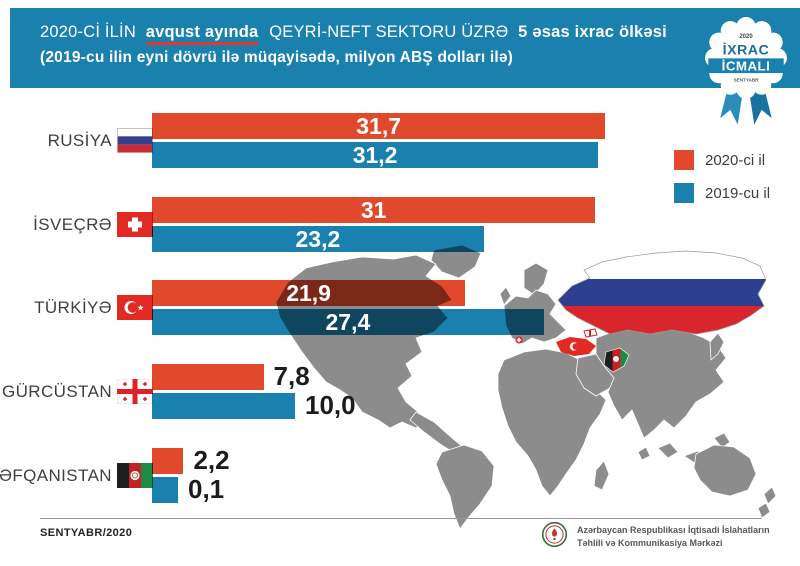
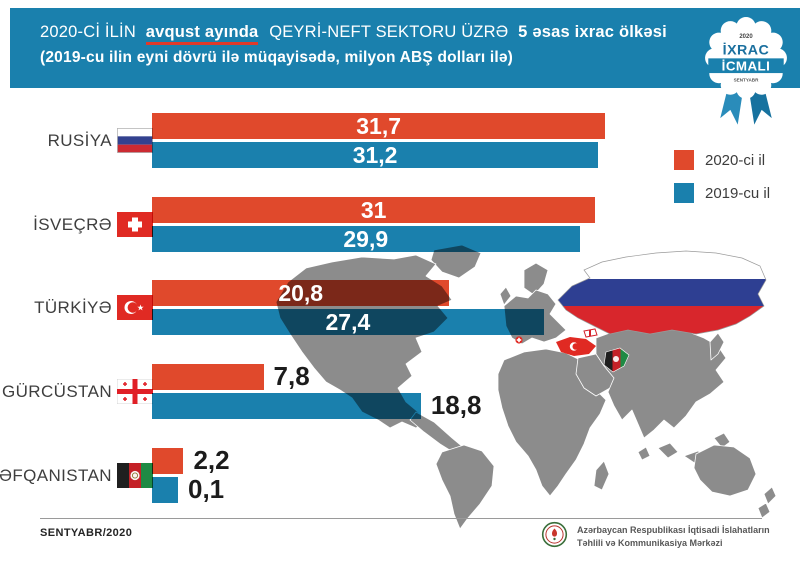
2019-cu il/İSVEÇRƏ: 23,2 -> 29,9
2020-ci il/TÜRKİYƏ: 21,9 -> 20,8
2019-cu il/GÜRCÜSTAN: 10,0 -> 18,8
